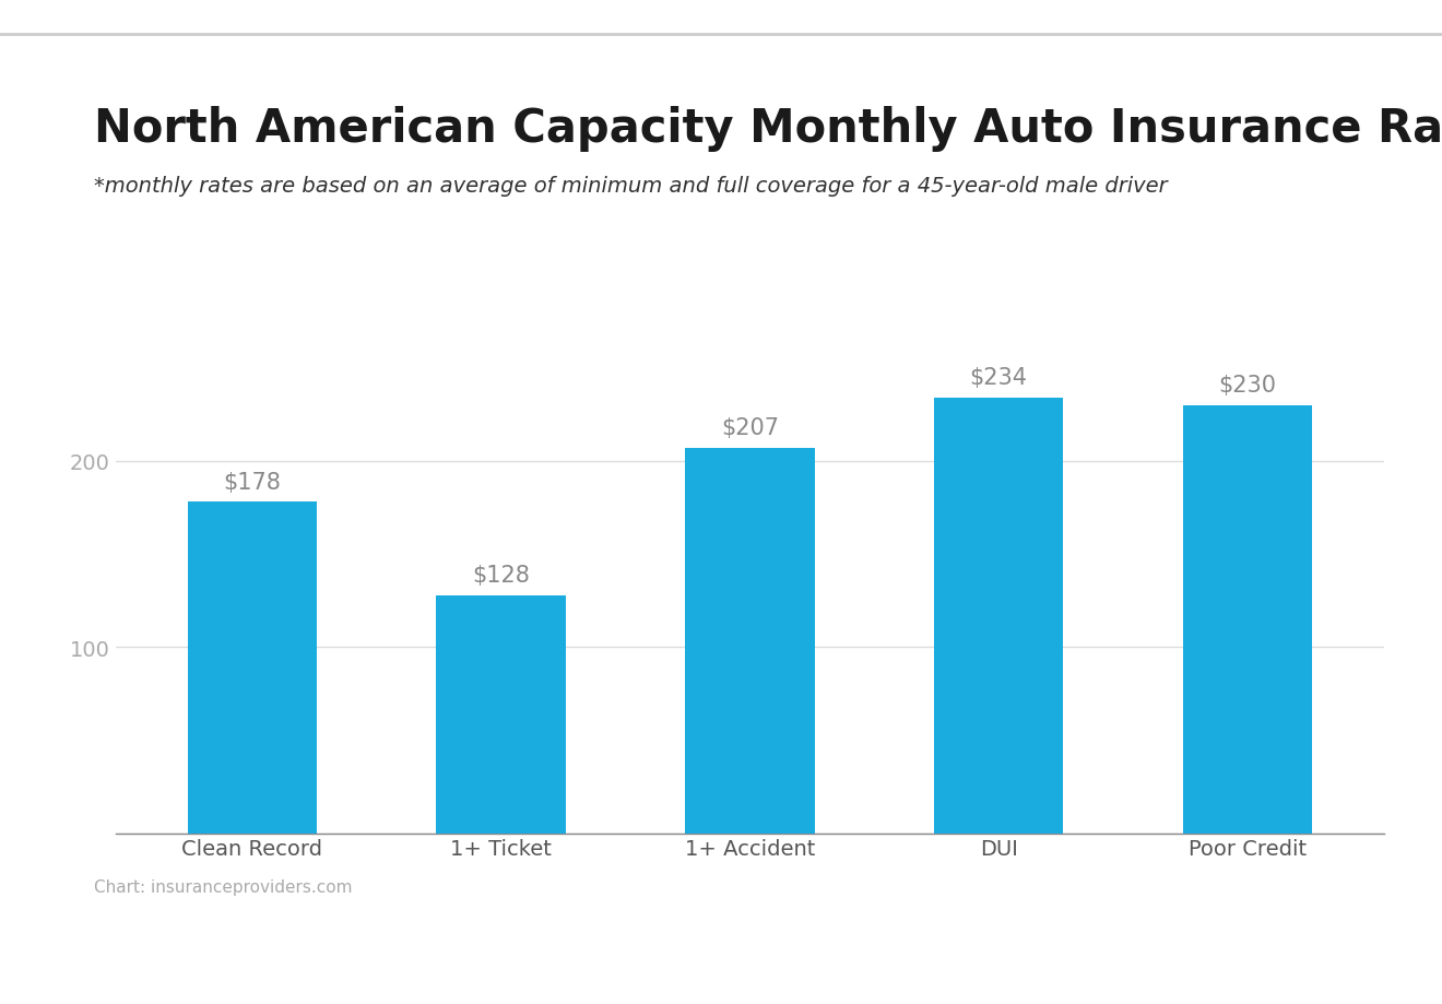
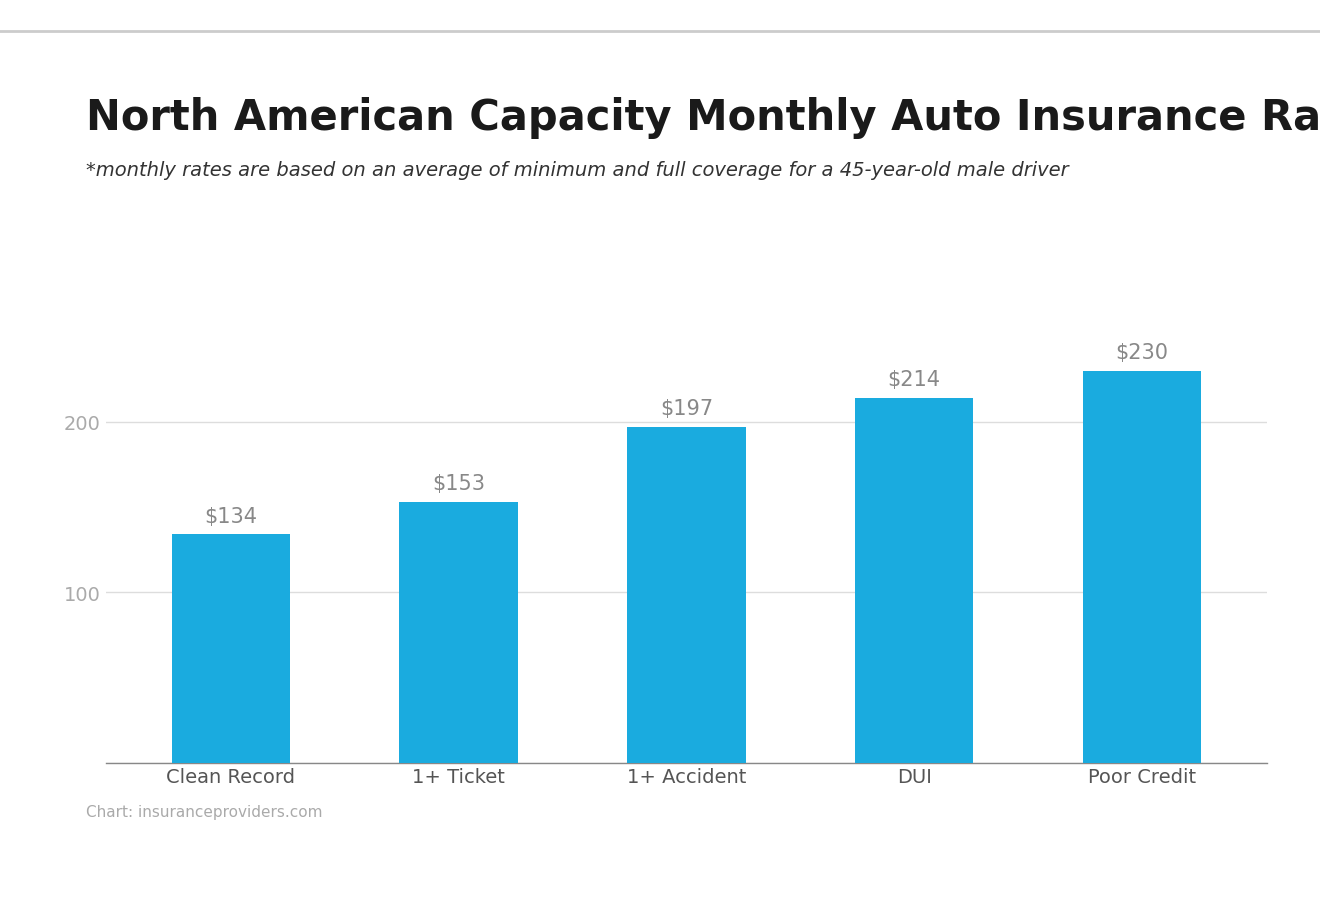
Clean Record: $178 -> $134
1+ Ticket: $128 -> $153
1+ Accident: $207 -> $197
DUI: $234 -> $214
